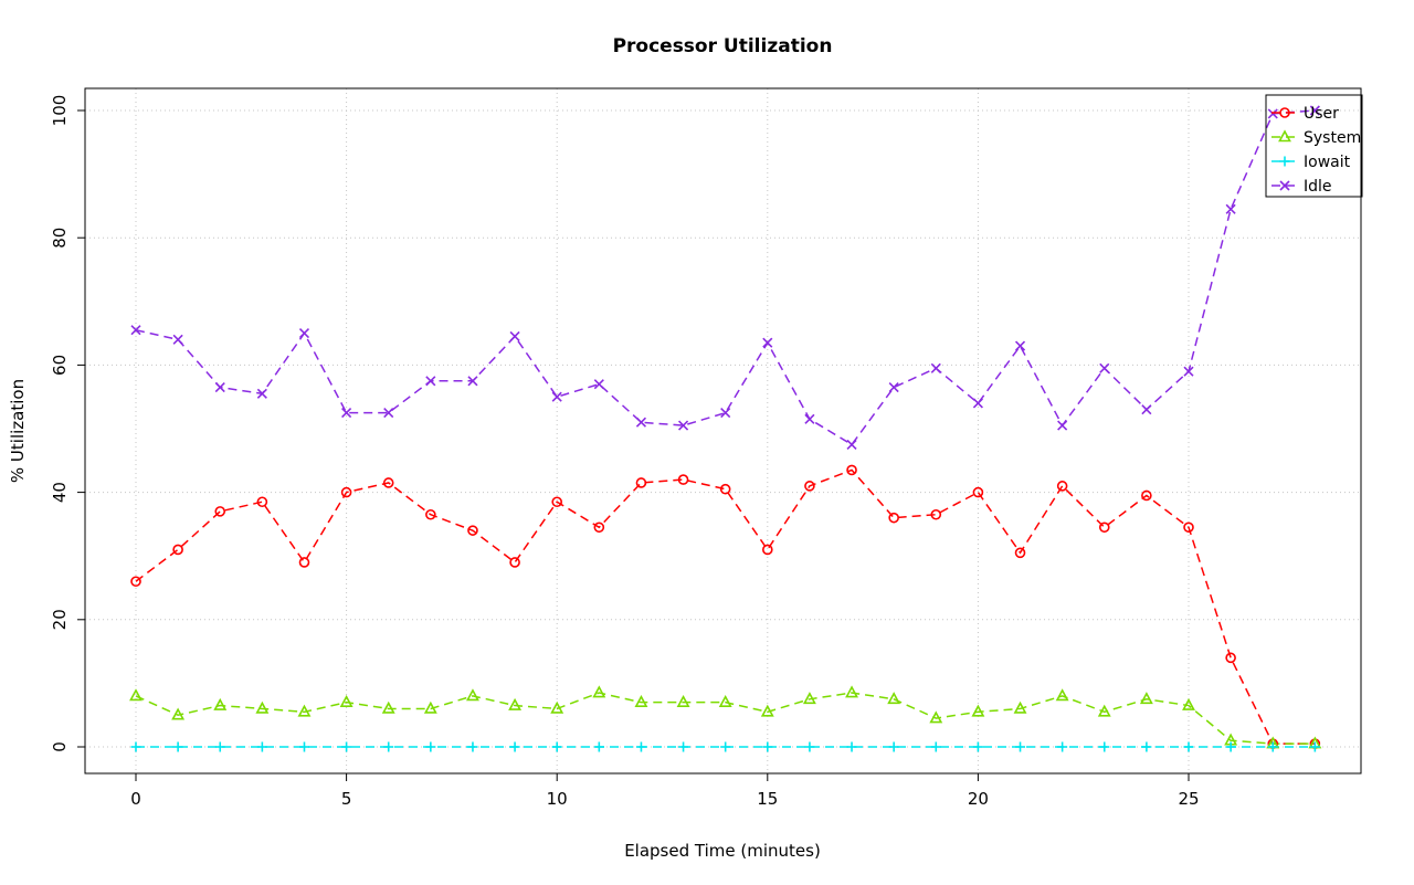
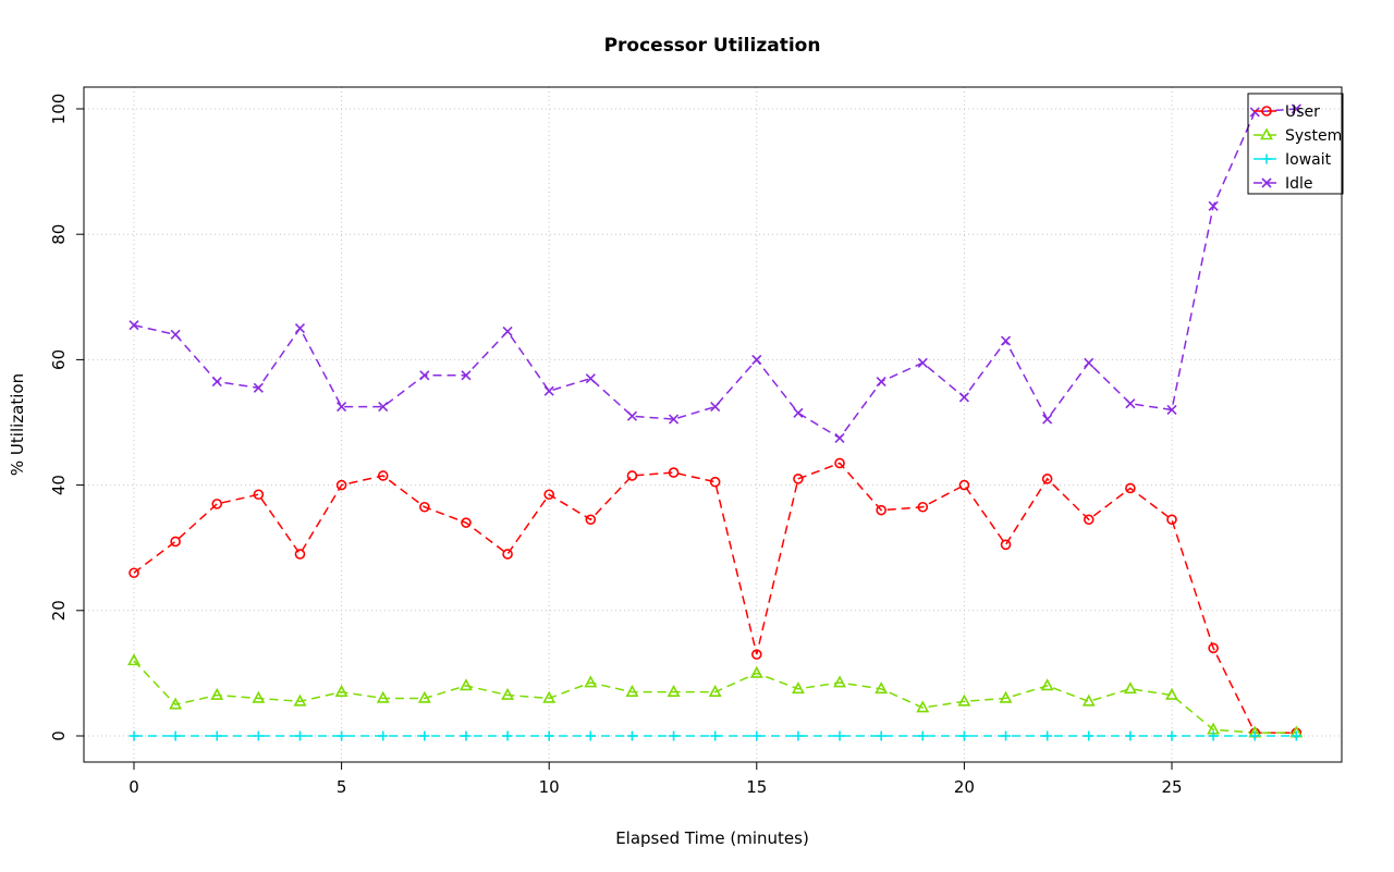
System/0: 8 -> 12
User/15: 31 -> 13
System/15: 6 -> 10
Idle/15: 64 -> 60
Idle/25: 59 -> 52
